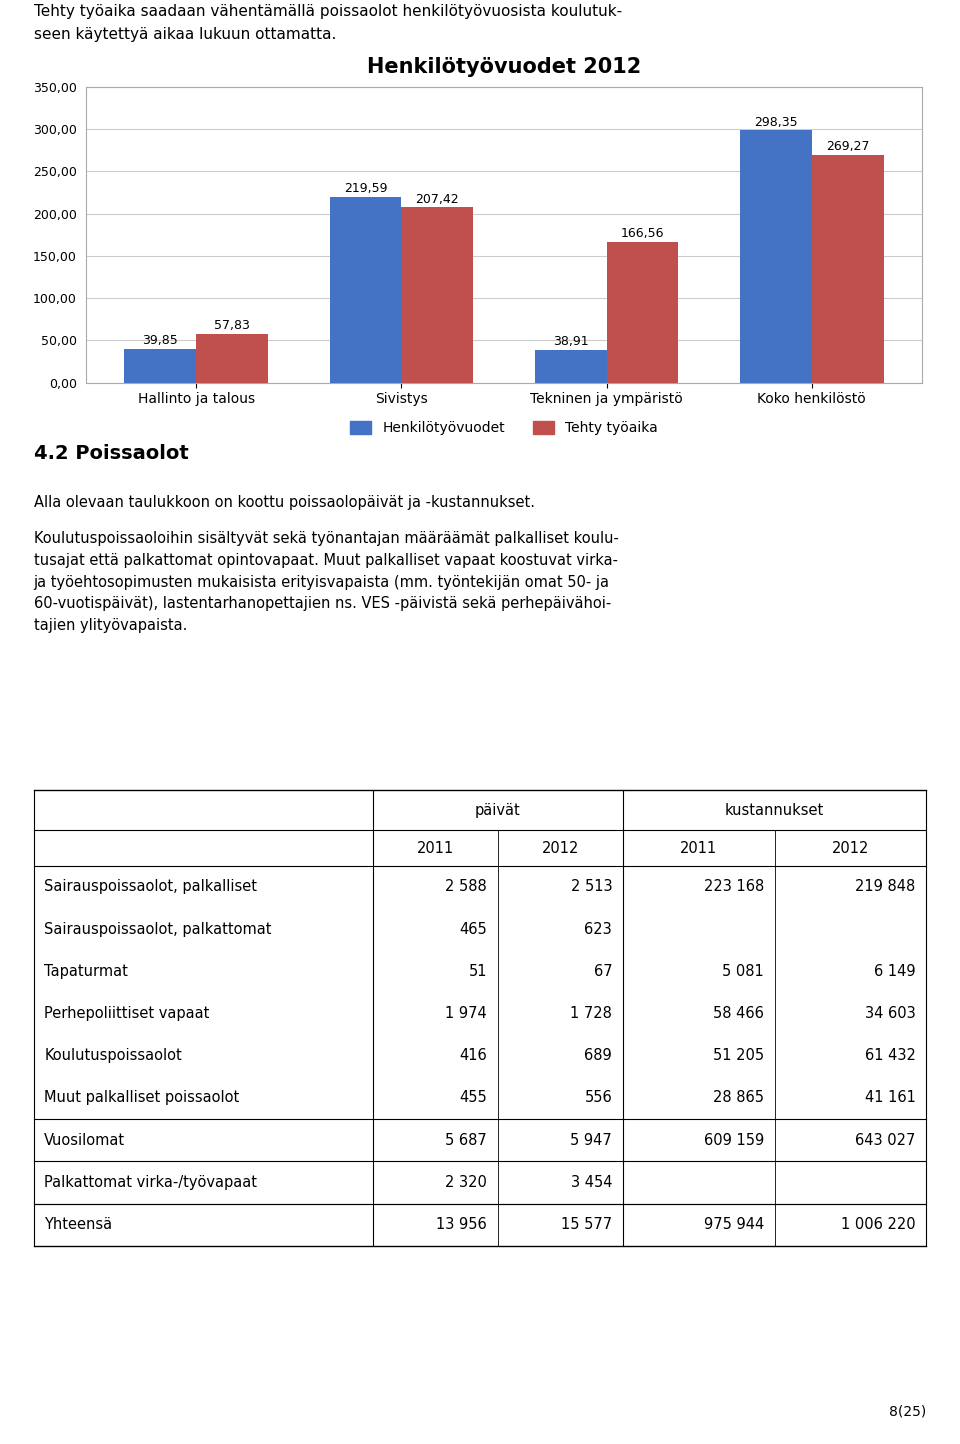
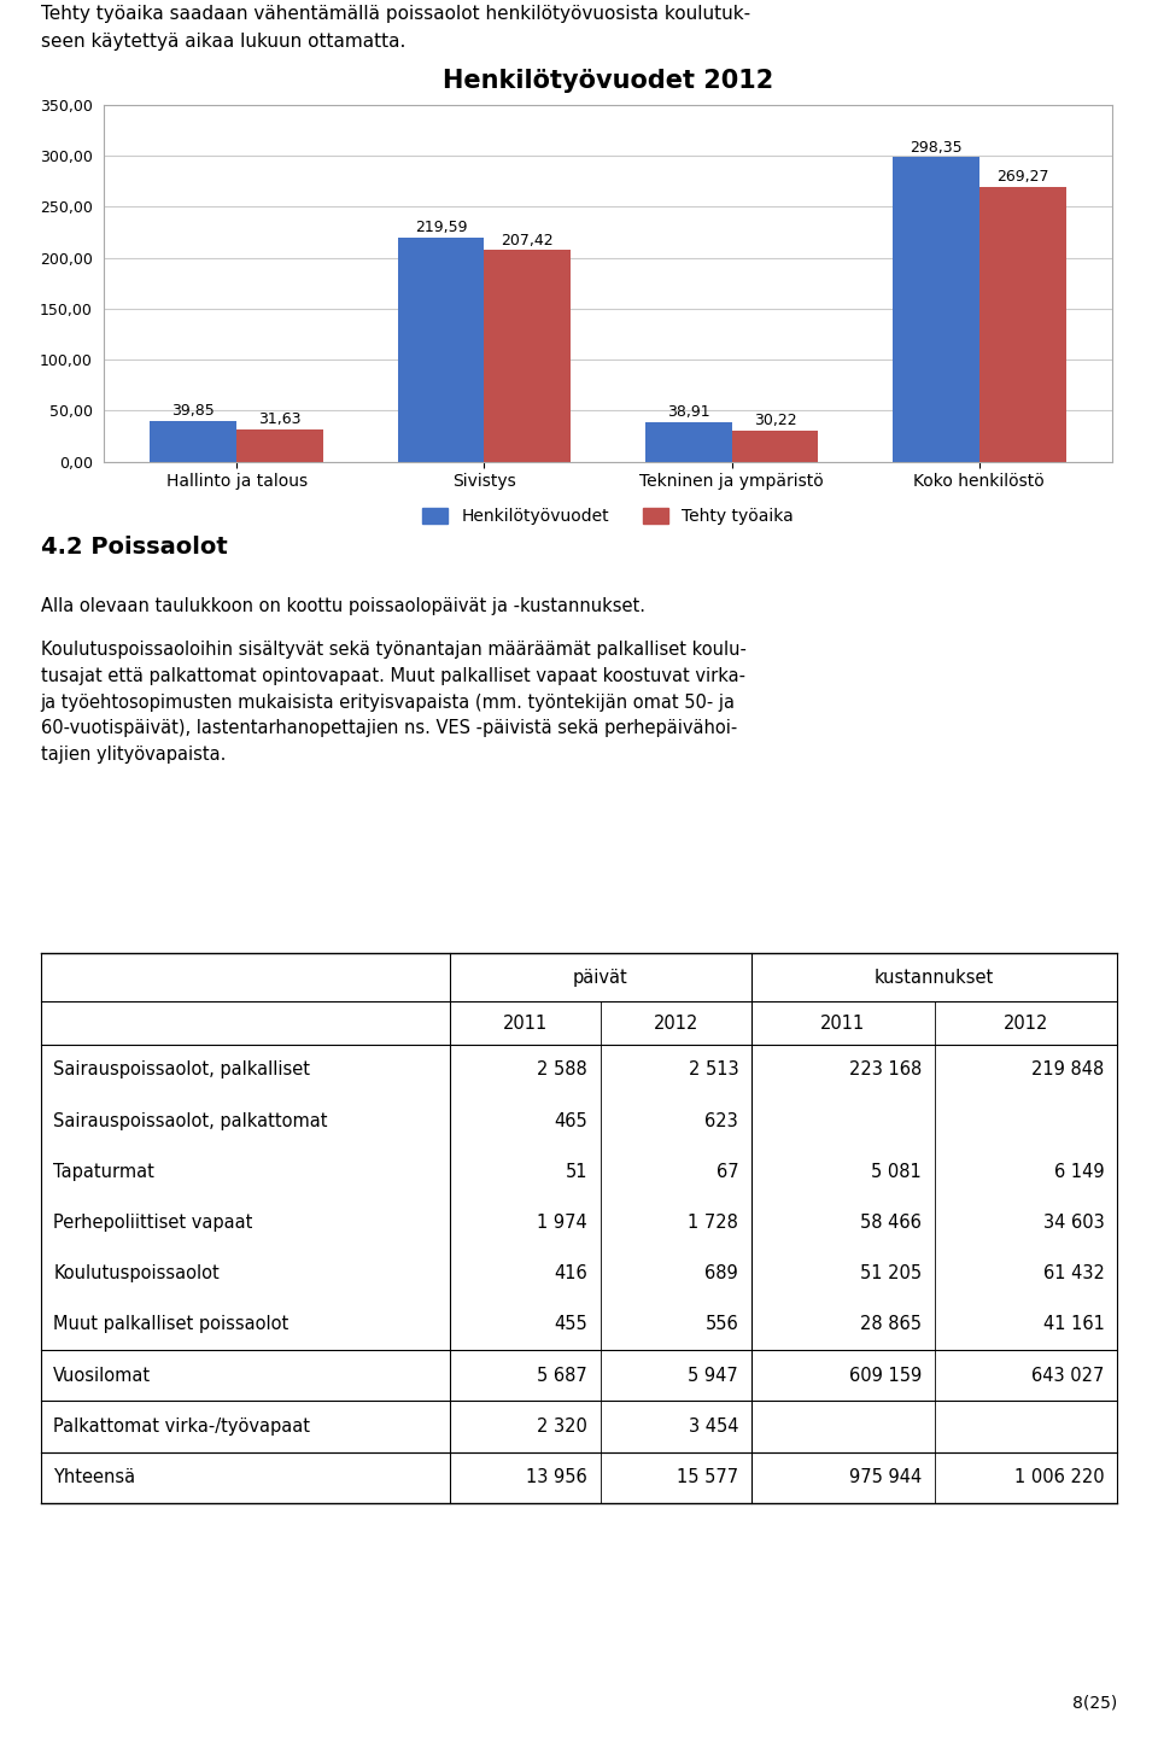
Tehty työaika/Hallinto ja talous: 57,83 -> 31,63
Tehty työaika/Tekninen ja ympäristö: 166,56 -> 30,22
